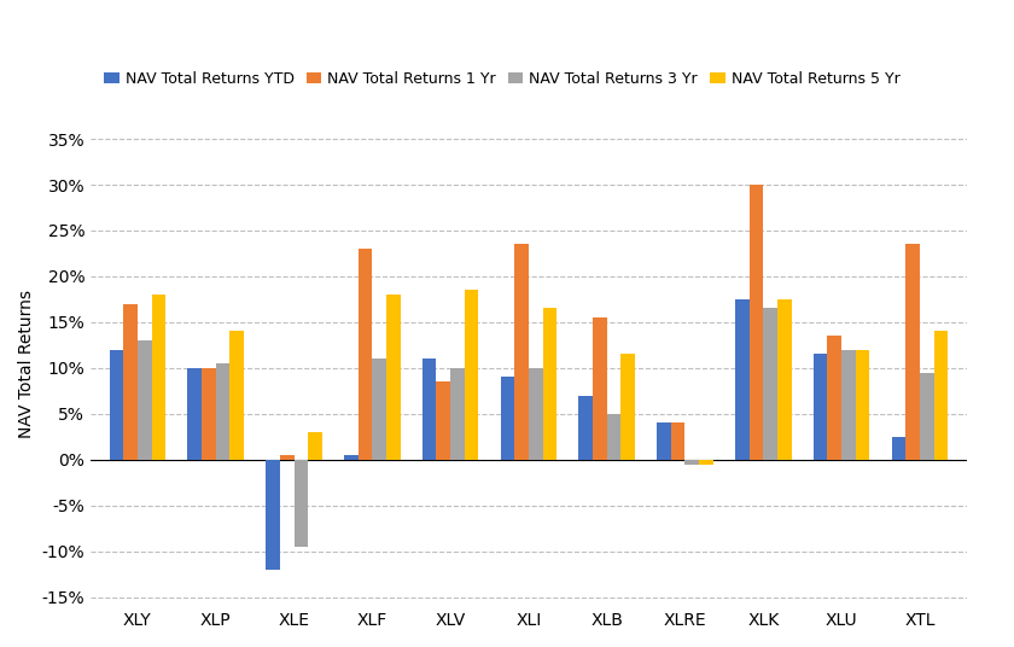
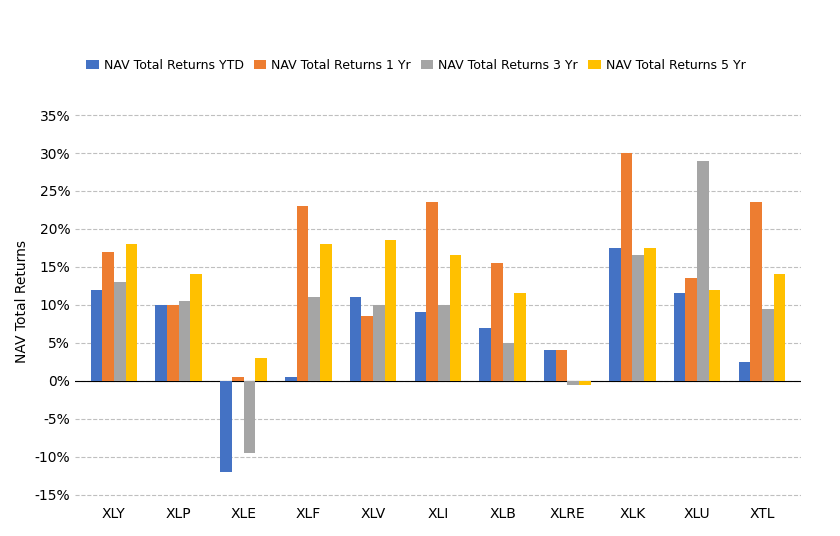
NAV Total Returns 3 Yr/XLU: 12.0% -> 29.0%
